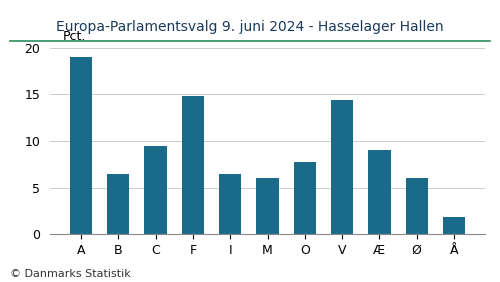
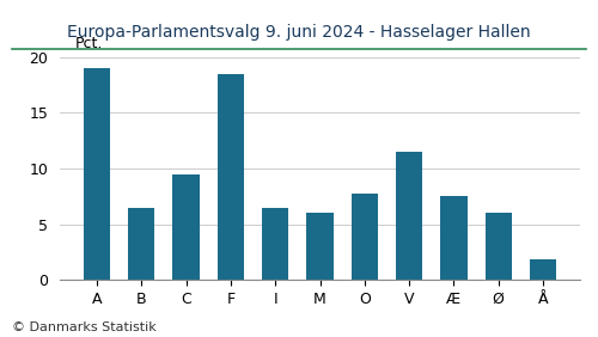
F: 14.8 -> 18.5
V: 14.4 -> 11.5
Æ: 9.0 -> 7.5
